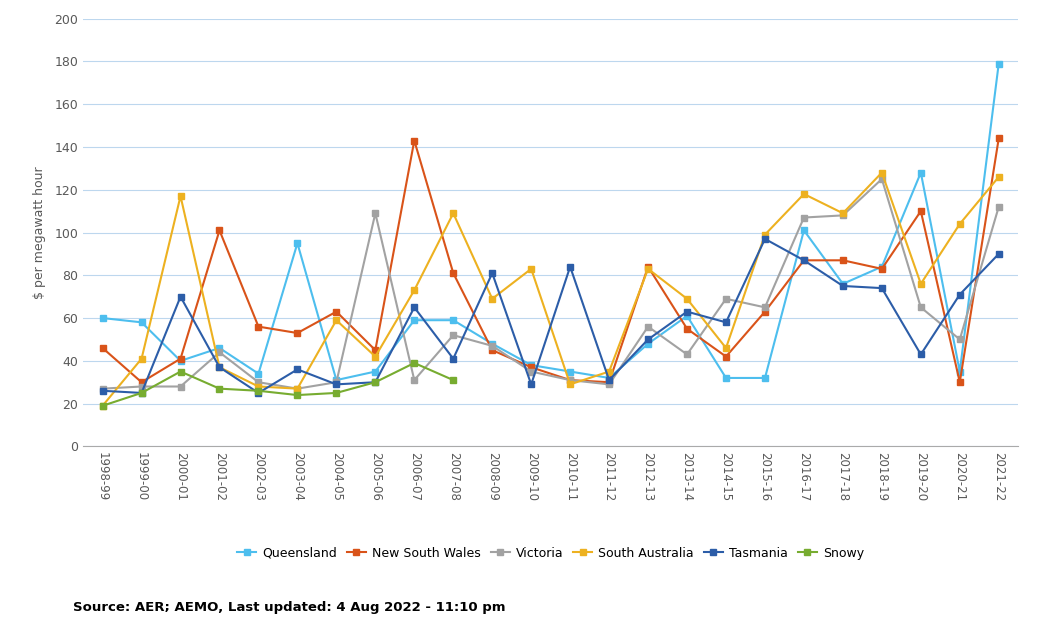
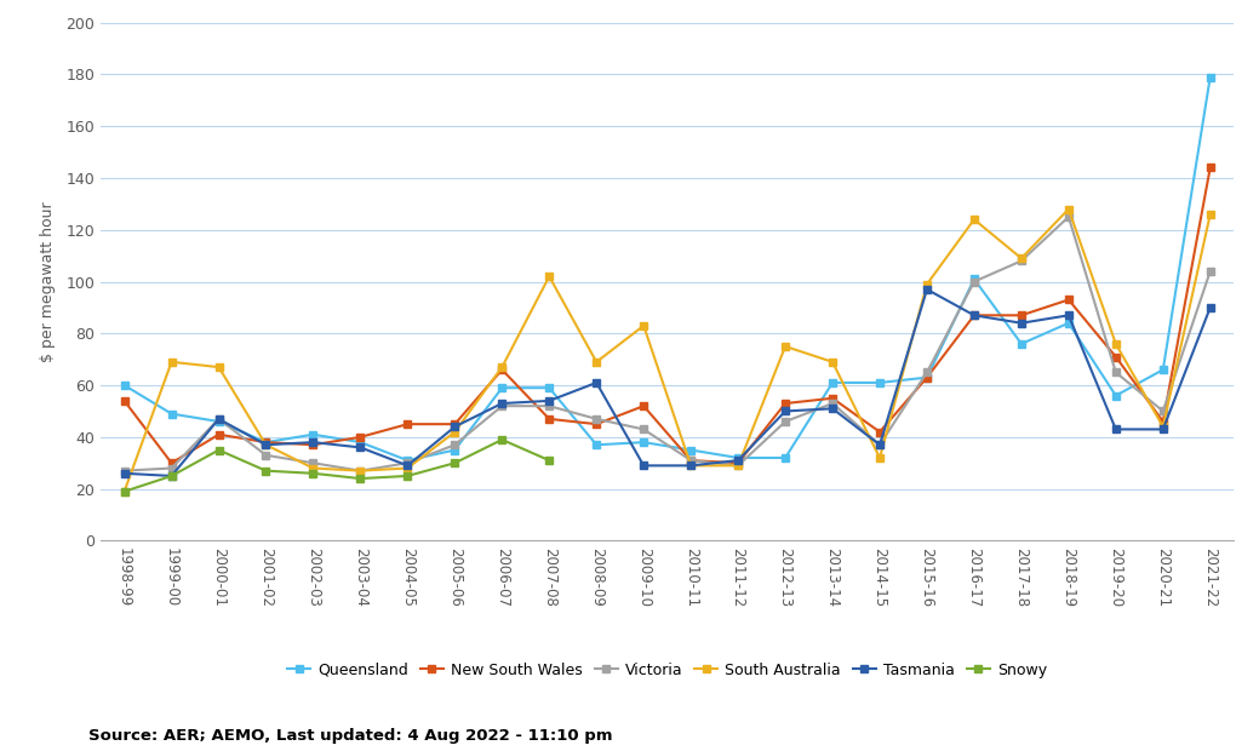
New South Wales/1998-99: 46 -> 54
Queensland/1999-00: 58 -> 49
South Australia/1999-00: 41 -> 69
Queensland/2000-01: 40 -> 46
Victoria/2000-01: 28 -> 47
South Australia/2000-01: 117 -> 67
Tasmania/2000-01: 70 -> 47
Queensland/2001-02: 46 -> 38
New South Wales/2001-02: 101 -> 38
Victoria/2001-02: 44 -> 33
Queensland/2002-03: 34 -> 41
New South Wales/2002-03: 56 -> 37
Tasmania/2002-03: 25 -> 38
Queensland/2003-04: 95 -> 38
New South Wales/2003-04: 53 -> 40
New South Wales/2004-05: 63 -> 45
South Australia/2004-05: 59 -> 28
Victoria/2005-06: 109 -> 37
Tasmania/2005-06: 30 -> 44
New South Wales/2006-07: 143 -> 66
Victoria/2006-07: 31 -> 52
South Australia/2006-07: 73 -> 67
Tasmania/2006-07: 65 -> 53
New South Wales/2007-08: 81 -> 47
South Australia/2007-08: 109 -> 102
Tasmania/2007-08: 41 -> 54
Queensland/2008-09: 48 -> 37
Tasmania/2008-09: 81 -> 61
New South Wales/2009-10: 37 -> 52
Victoria/2009-10: 35 -> 43
Tasmania/2010-11: 84 -> 29
South Australia/2011-12: 35 -> 29
Queensland/2012-13: 48 -> 32
New South Wales/2012-13: 84 -> 53
Victoria/2012-13: 56 -> 46
South Australia/2012-13: 83 -> 75
Victoria/2013-14: 43 -> 53
Tasmania/2013-14: 63 -> 51
Queensland/2014-15: 32 -> 61
Victoria/2014-15: 69 -> 37
South Australia/2014-15: 46 -> 32
Tasmania/2014-15: 58 -> 37
Queensland/2015-16: 32 -> 63
Victoria/2016-17: 107 -> 100
South Australia/2016-17: 118 -> 124
Tasmania/2017-18: 75 -> 84
New South Wales/2018-19: 83 -> 93
Tasmania/2018-19: 74 -> 87
Queensland/2019-20: 128 -> 56
New South Wales/2019-20: 110 -> 71
Queensland/2020-21: 35 -> 66
New South Wales/2020-21: 30 -> 46
South Australia/2020-21: 104 -> 44
Tasmania/2020-21: 71 -> 43
Victoria/2021-22: 112 -> 104
